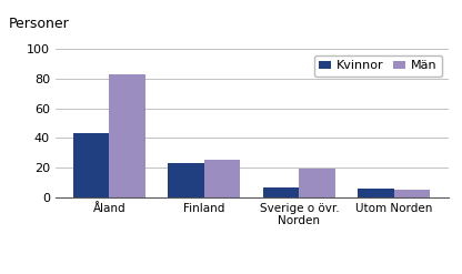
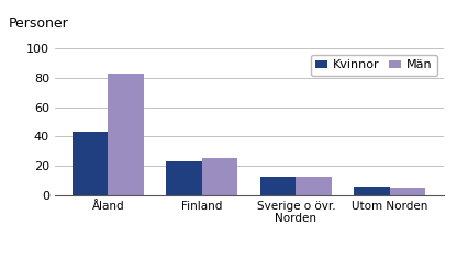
Kvinnor/Sverige o övr. Norden: 7 -> 13
Män/Sverige o övr. Norden: 19 -> 13
